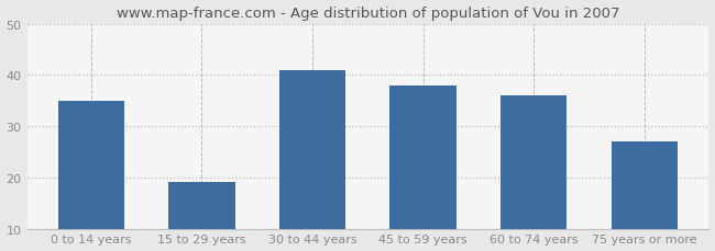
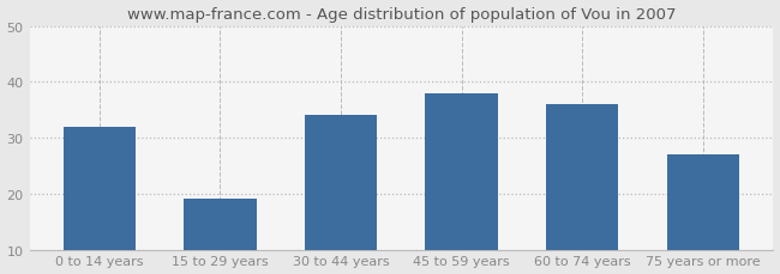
0 to 14 years: 35 -> 32
30 to 44 years: 41 -> 34
